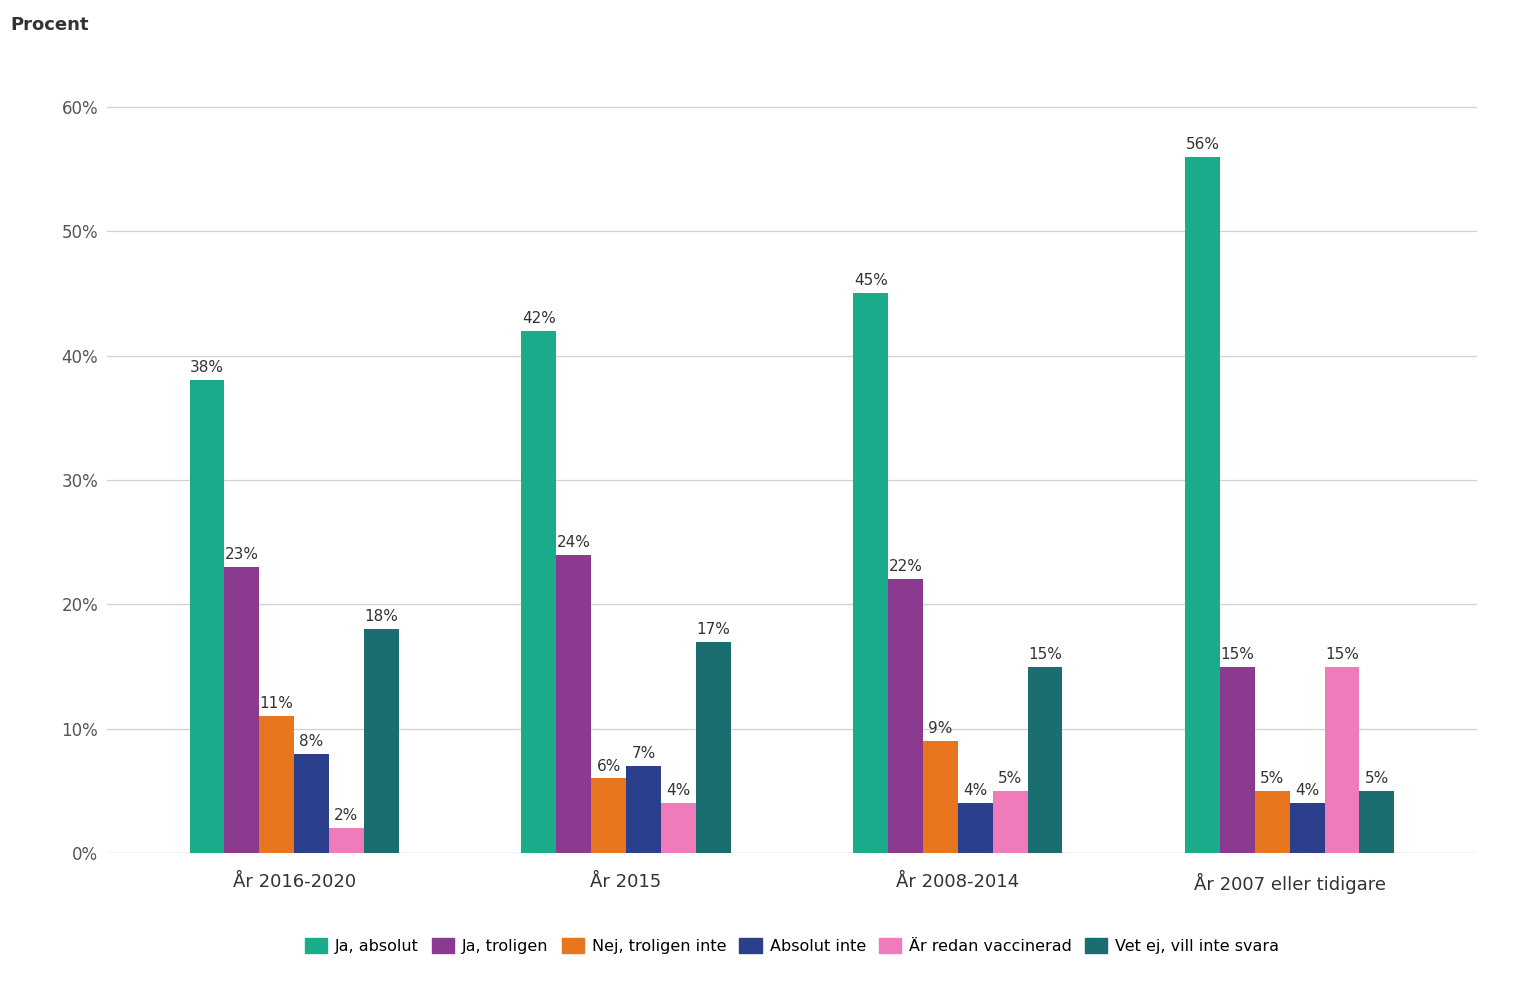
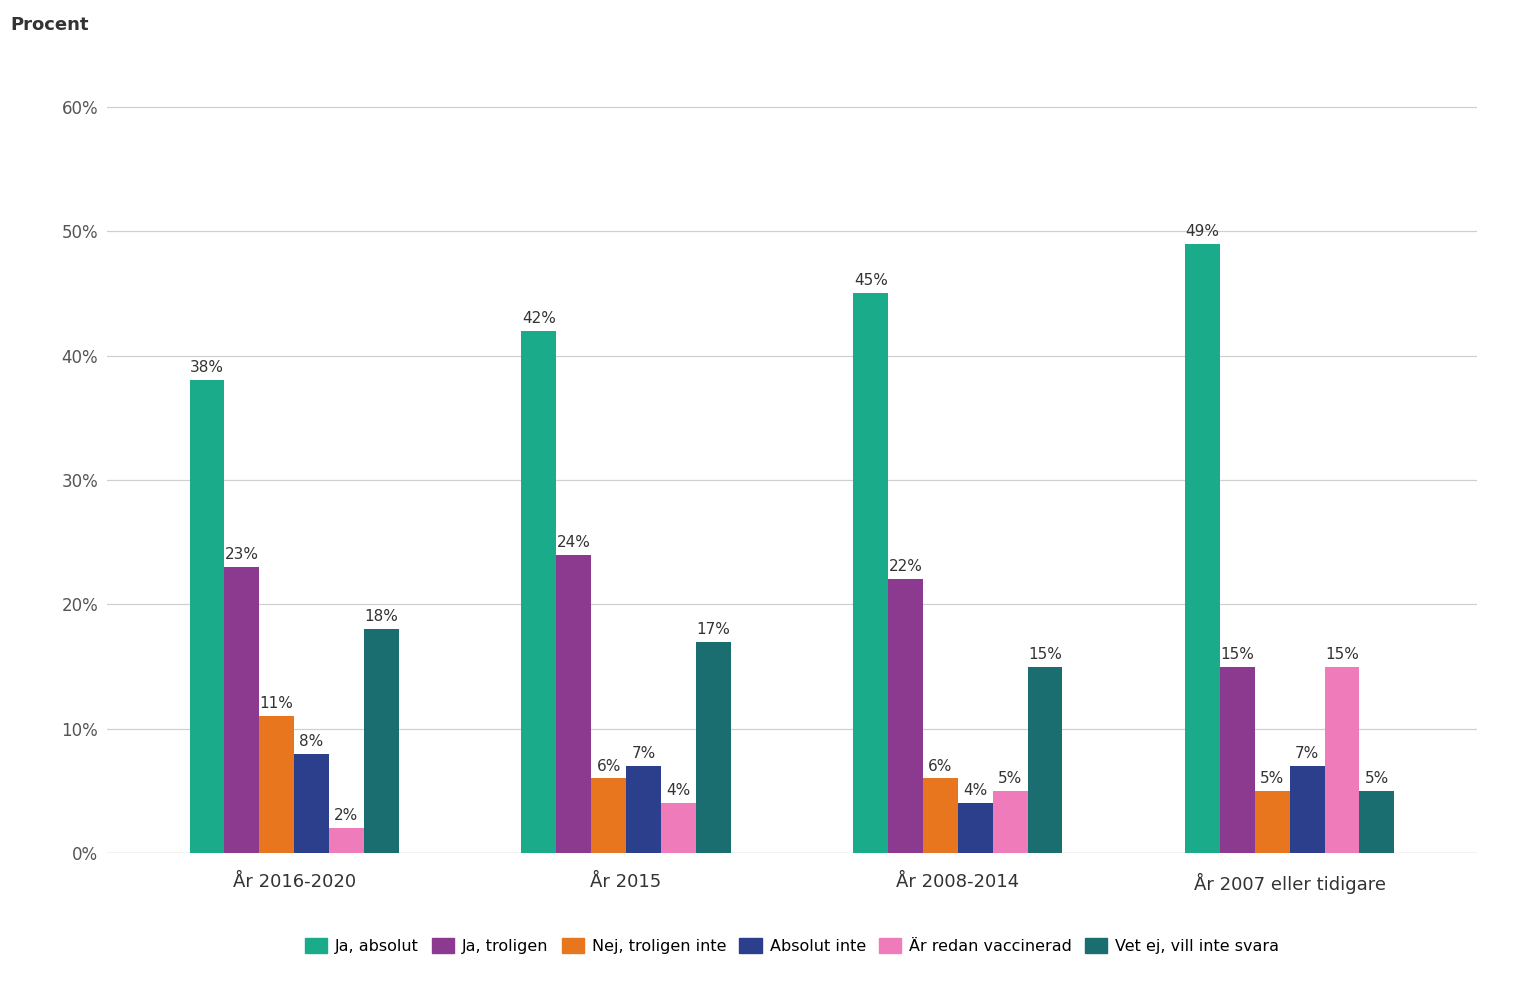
Nej, troligen inte/År 2008-2014: 9% -> 6%
Ja, absolut/År 2007 eller tidigare: 56% -> 49%
Absolut inte/År 2007 eller tidigare: 4% -> 7%
